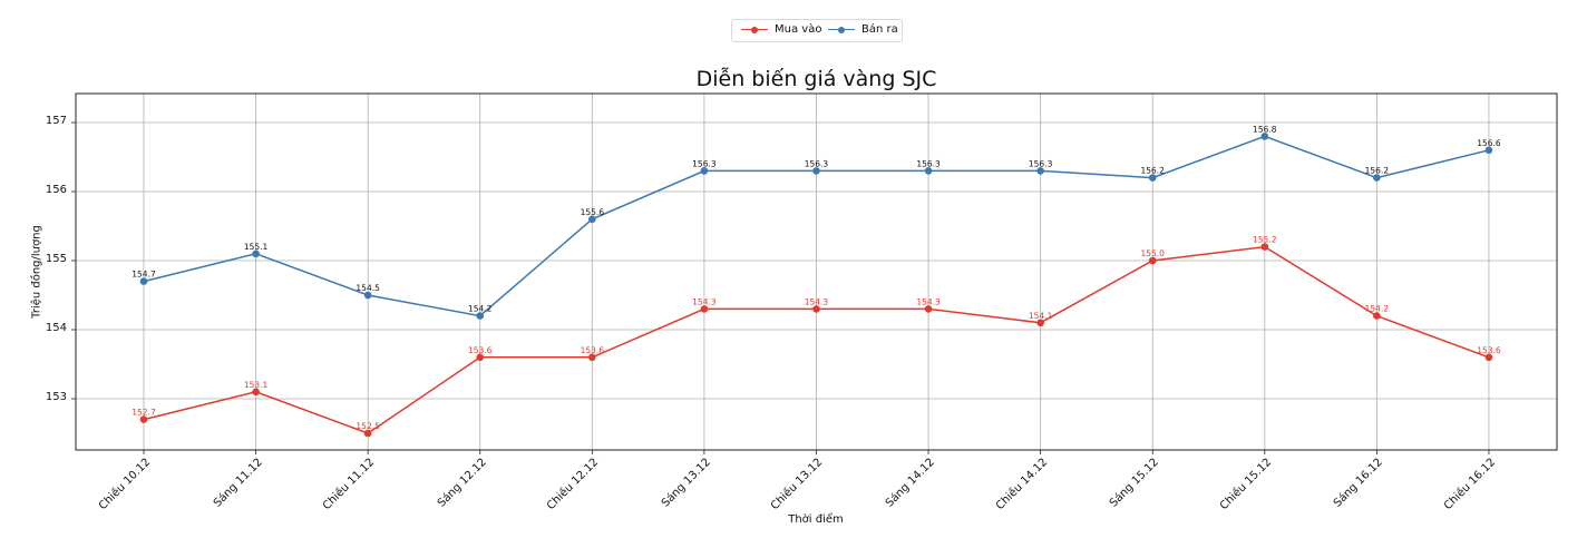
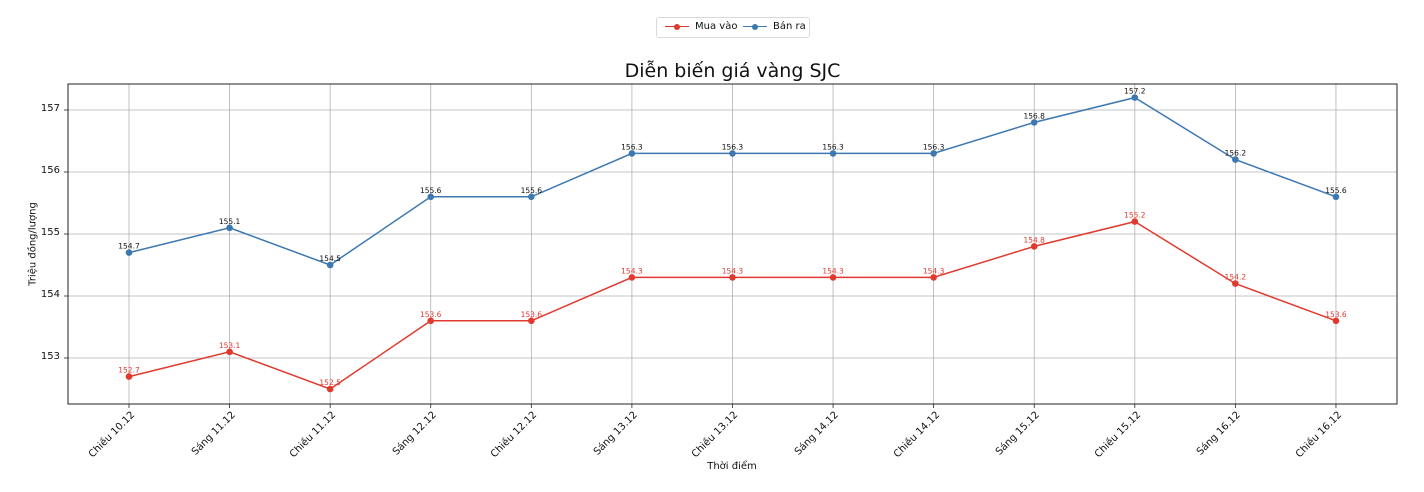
Bán ra/Sáng 12.12: 154.2 -> 155.6
Mua vào/Chiều 14.12: 154.1 -> 154.3
Mua vào/Sáng 15.12: 155.0 -> 154.8
Bán ra/Sáng 15.12: 156.2 -> 156.8
Bán ra/Chiều 15.12: 156.8 -> 157.2
Bán ra/Chiều 16.12: 156.6 -> 155.6
